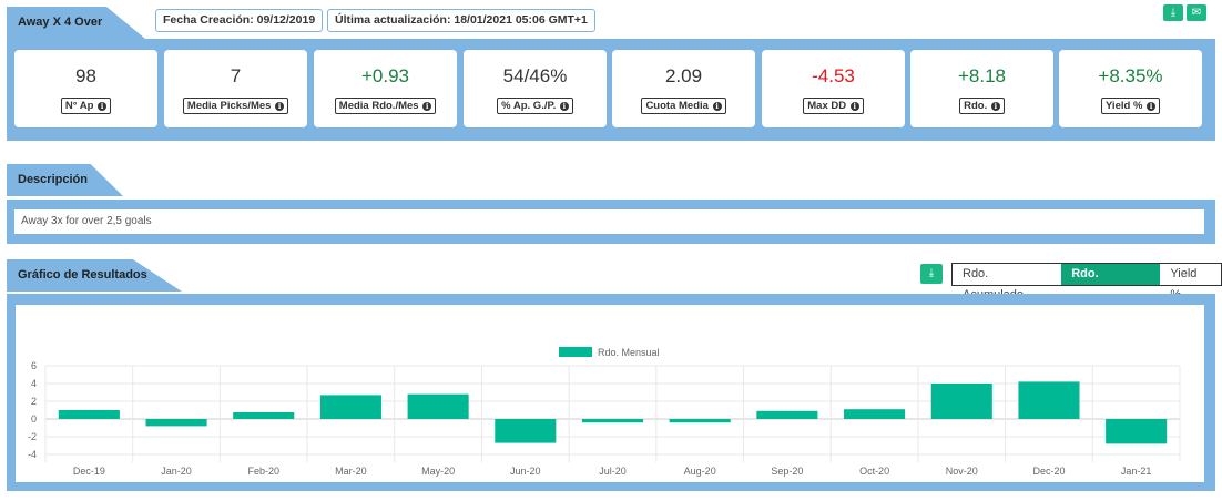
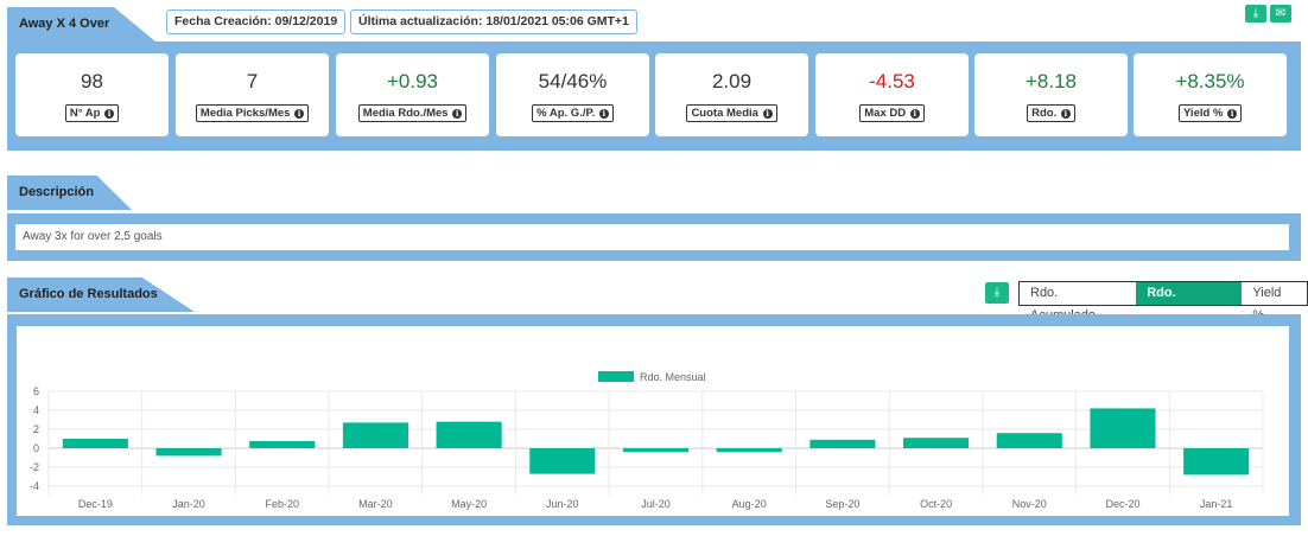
Nov-20: 4 -> 2
